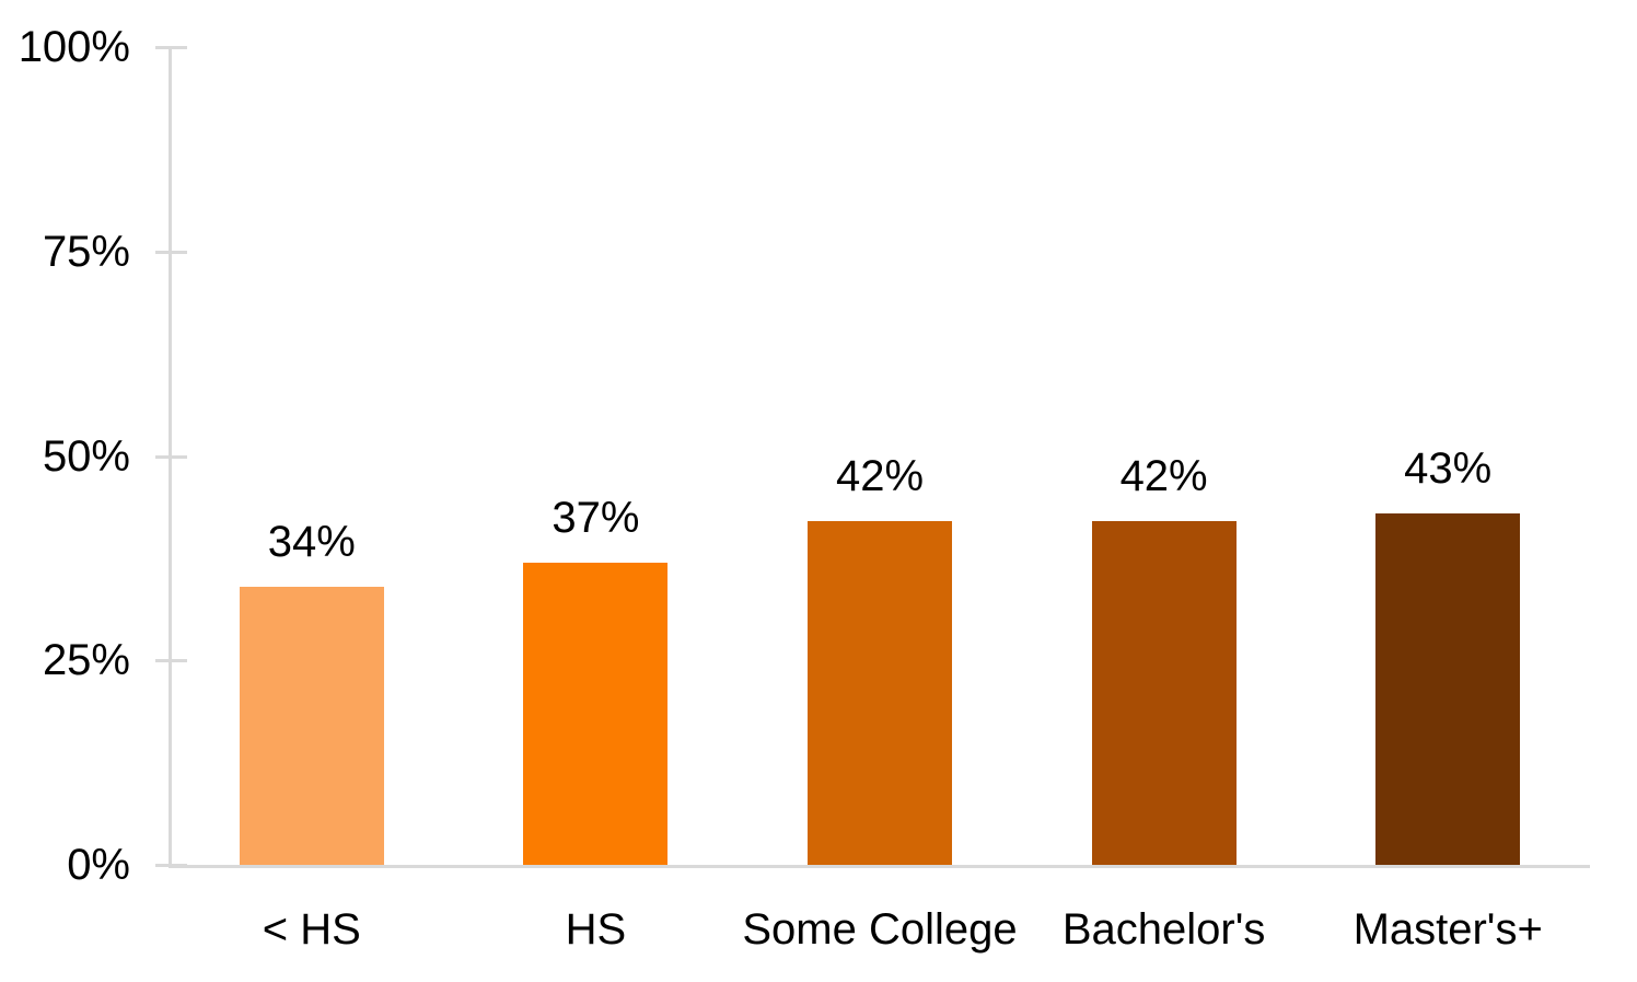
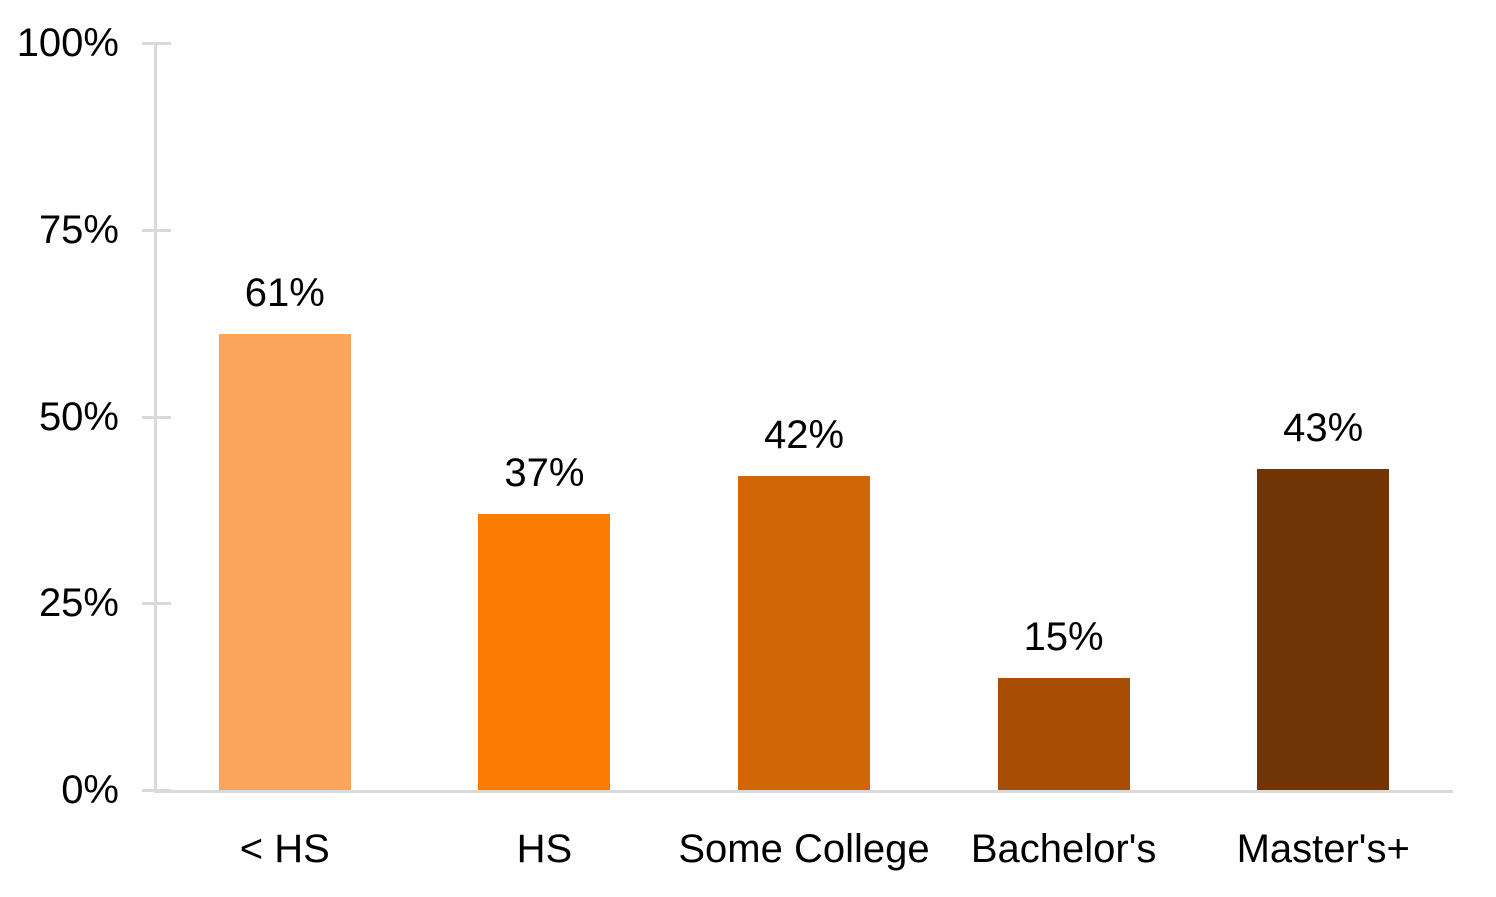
< HS: 34% -> 61%
Bachelor's: 42% -> 15%
